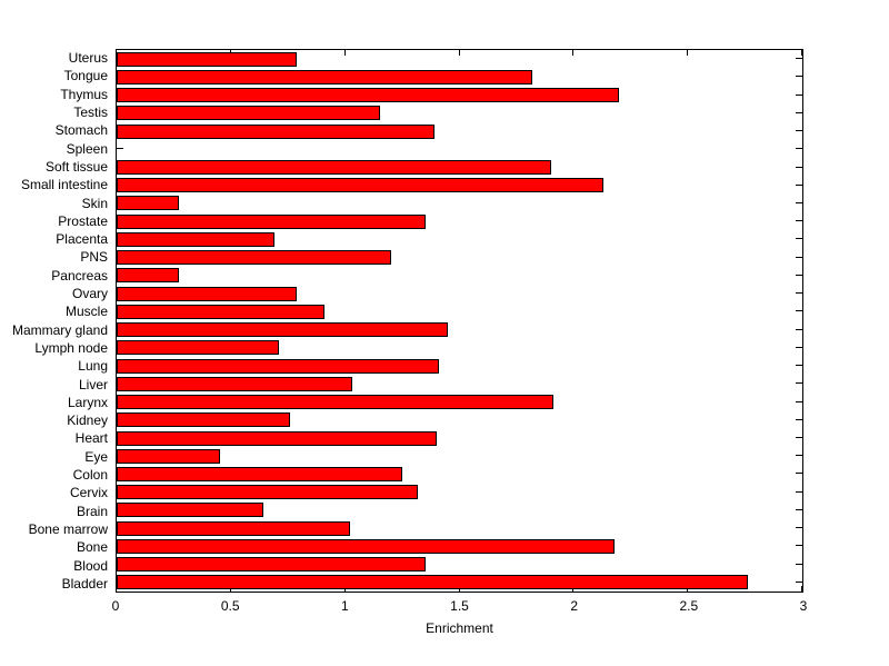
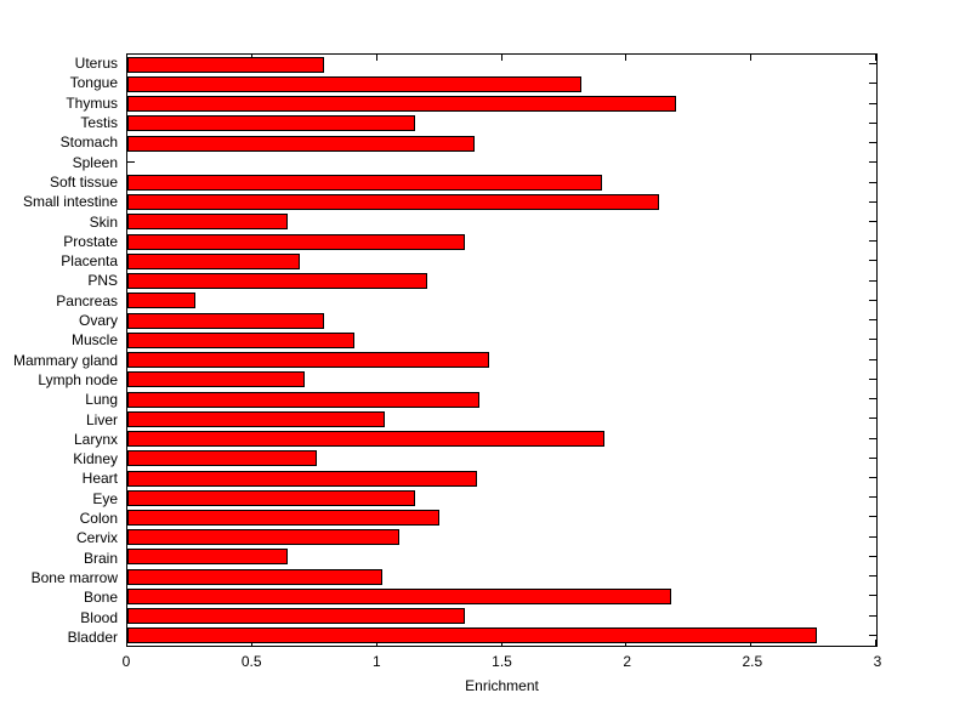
Skin: 0.27 -> 0.64
Eye: 0.45 -> 1.15
Cervix: 1.32 -> 1.09
